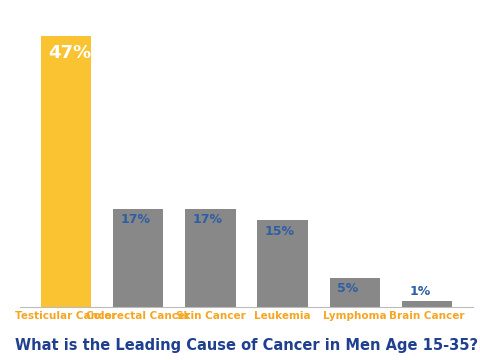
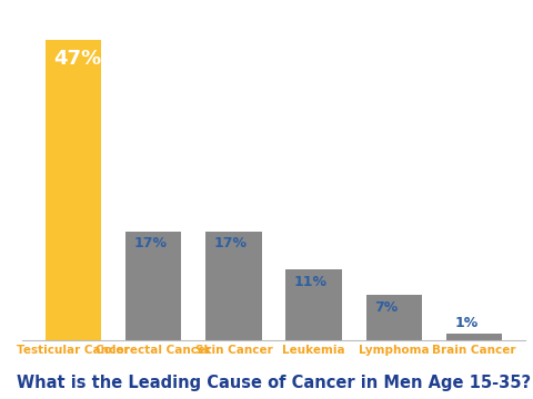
Leukemia: 15% -> 11%
Lymphoma: 5% -> 7%
